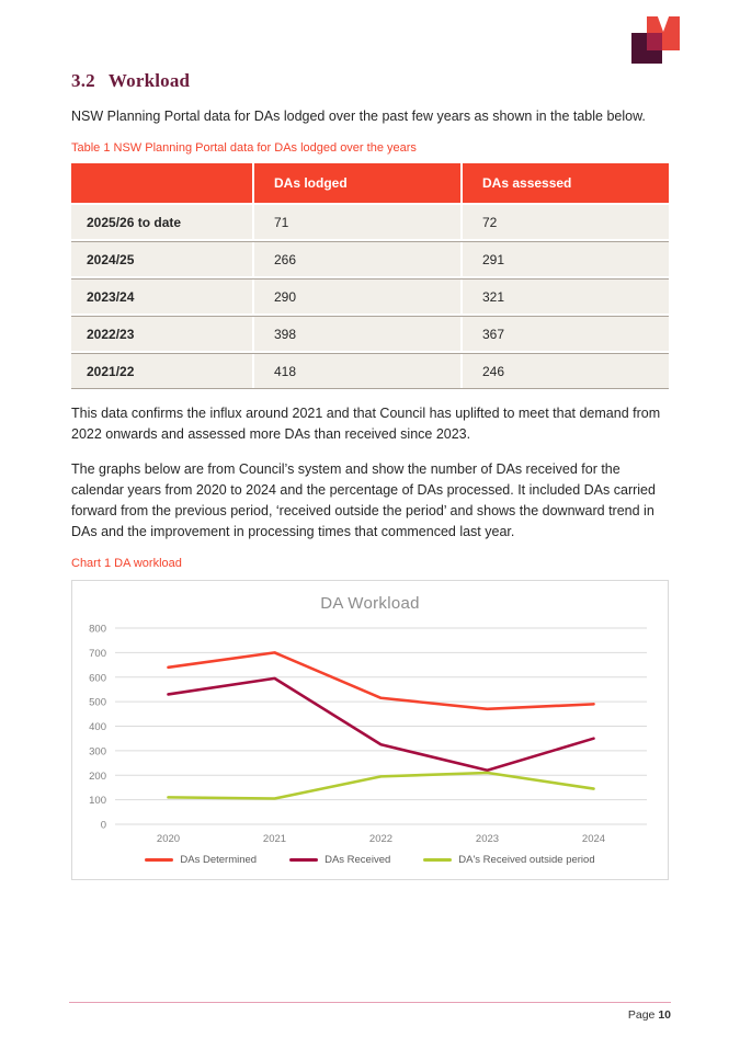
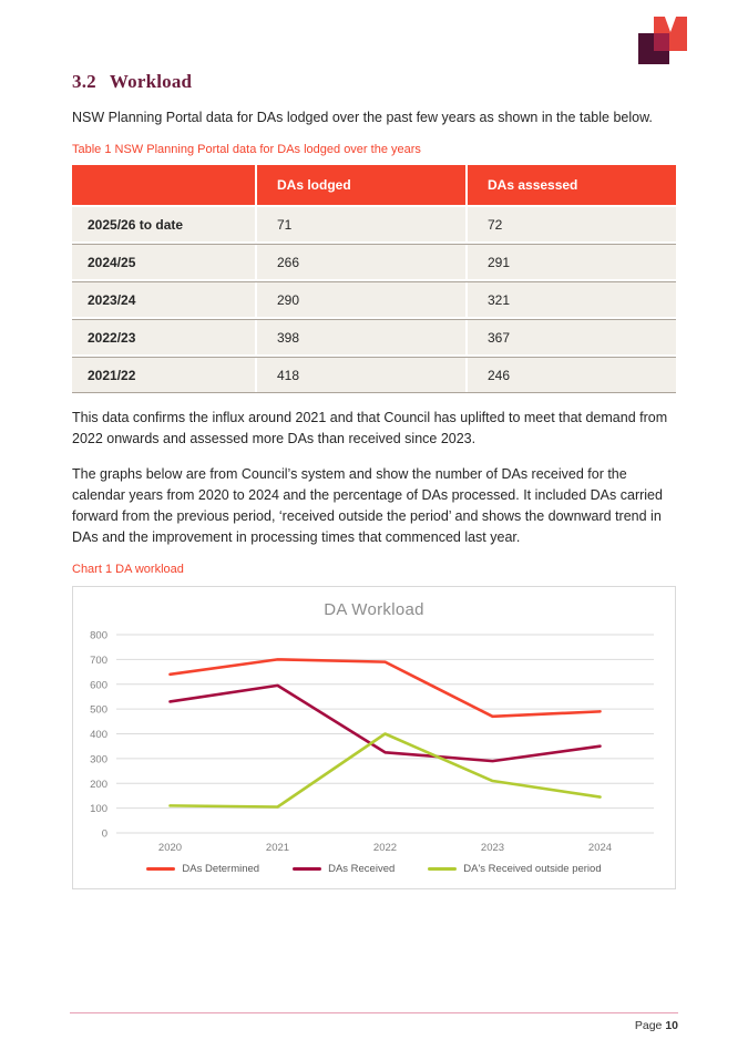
DAs Determined/2022: 520 -> 690
DA's Received outside period/2022: 200 -> 400
DAs Received/2023: 220 -> 290
